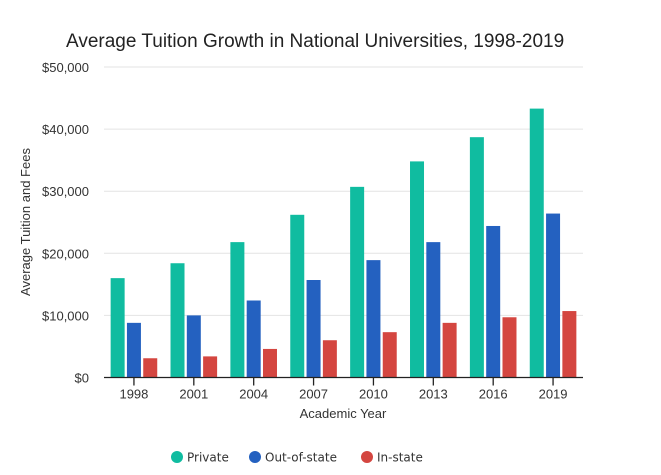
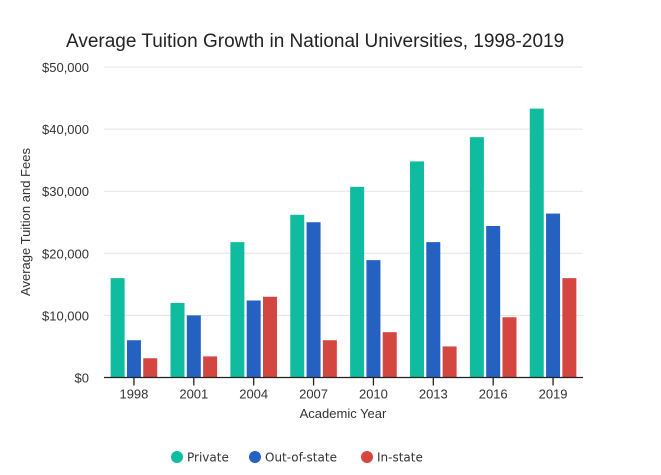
Out-of-state/1998: $9000 -> $6000
Private/2001: $18000 -> $12000
In-state/2004: $5000 -> $13000
Out-of-state/2007: $16000 -> $25000
In-state/2013: $9000 -> $5000
In-state/2019: $11000 -> $16000
